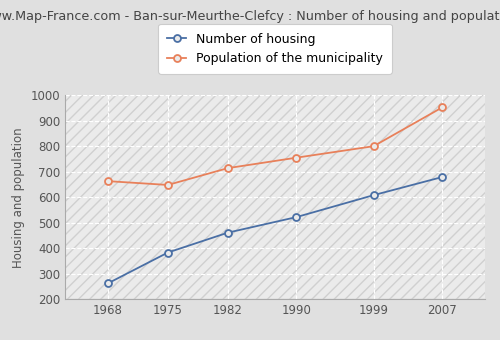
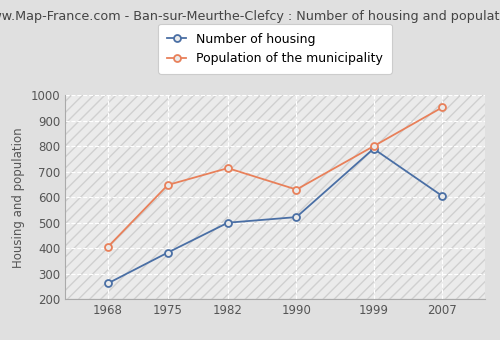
Population of the municipality/1968: 663 -> 405
Number of housing/1982: 461 -> 500
Population of the municipality/1990: 755 -> 630
Number of housing/1999: 608 -> 790
Number of housing/2007: 679 -> 605
